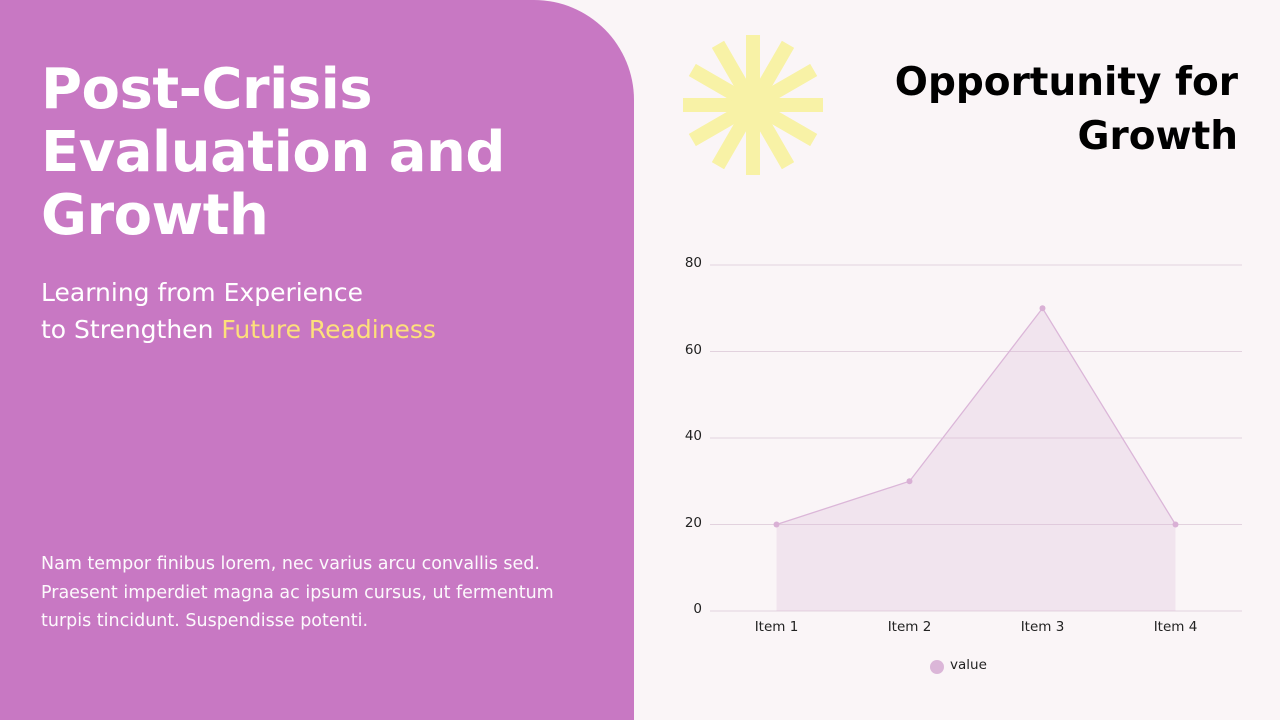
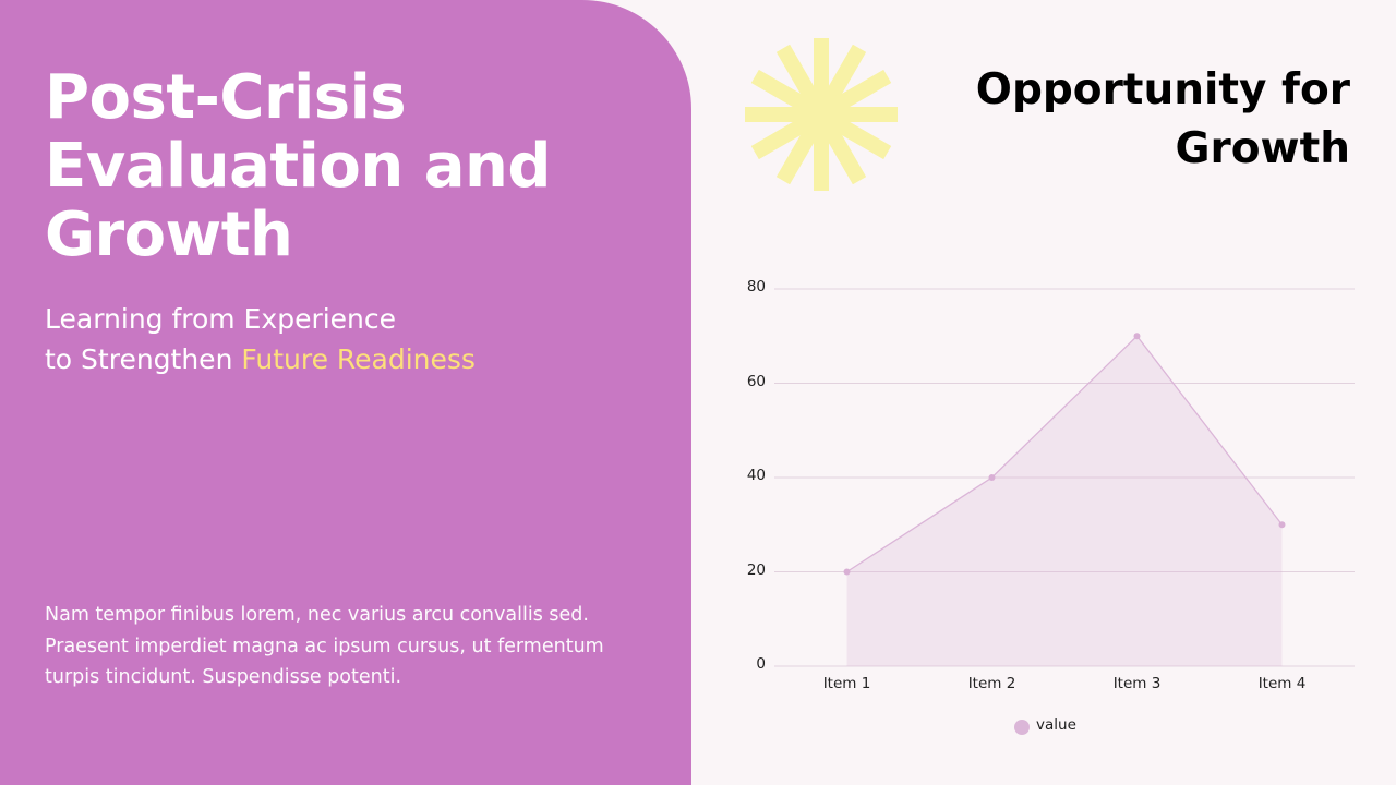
Item 2: 30 -> 40
Item 4: 20 -> 30
